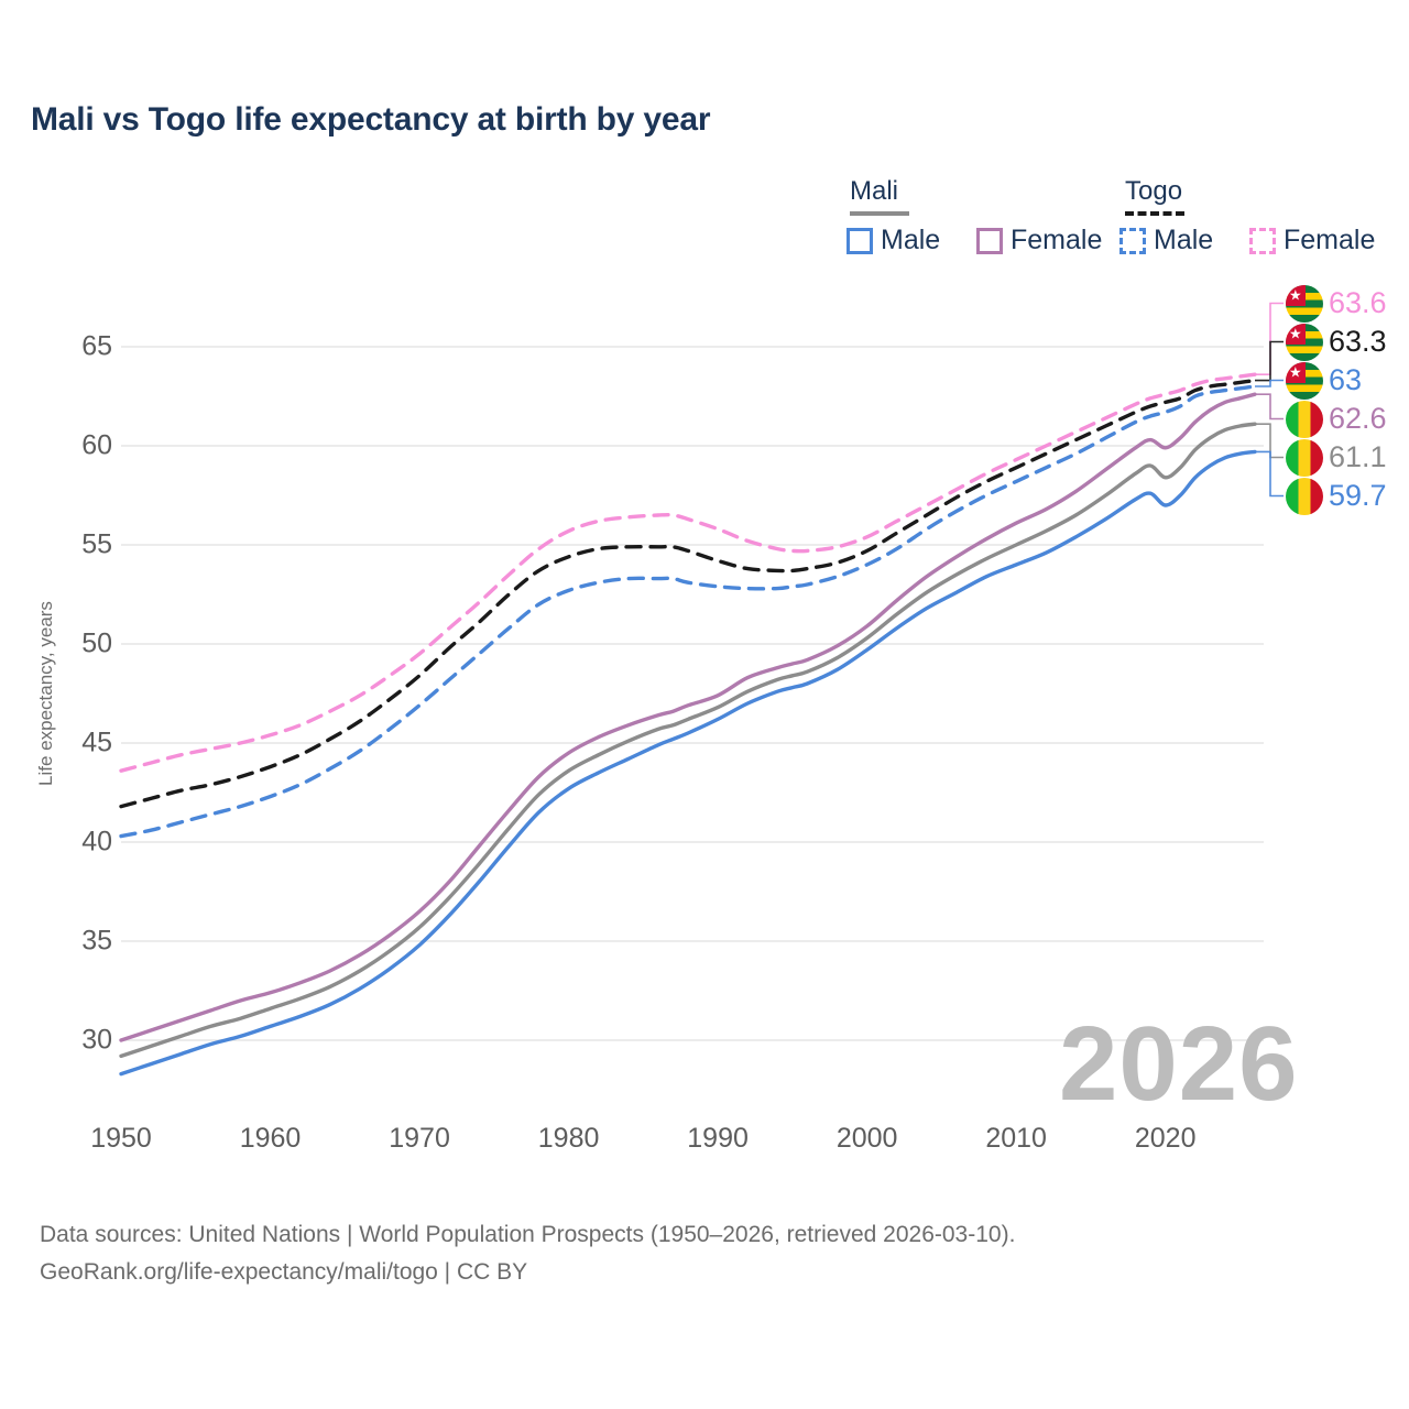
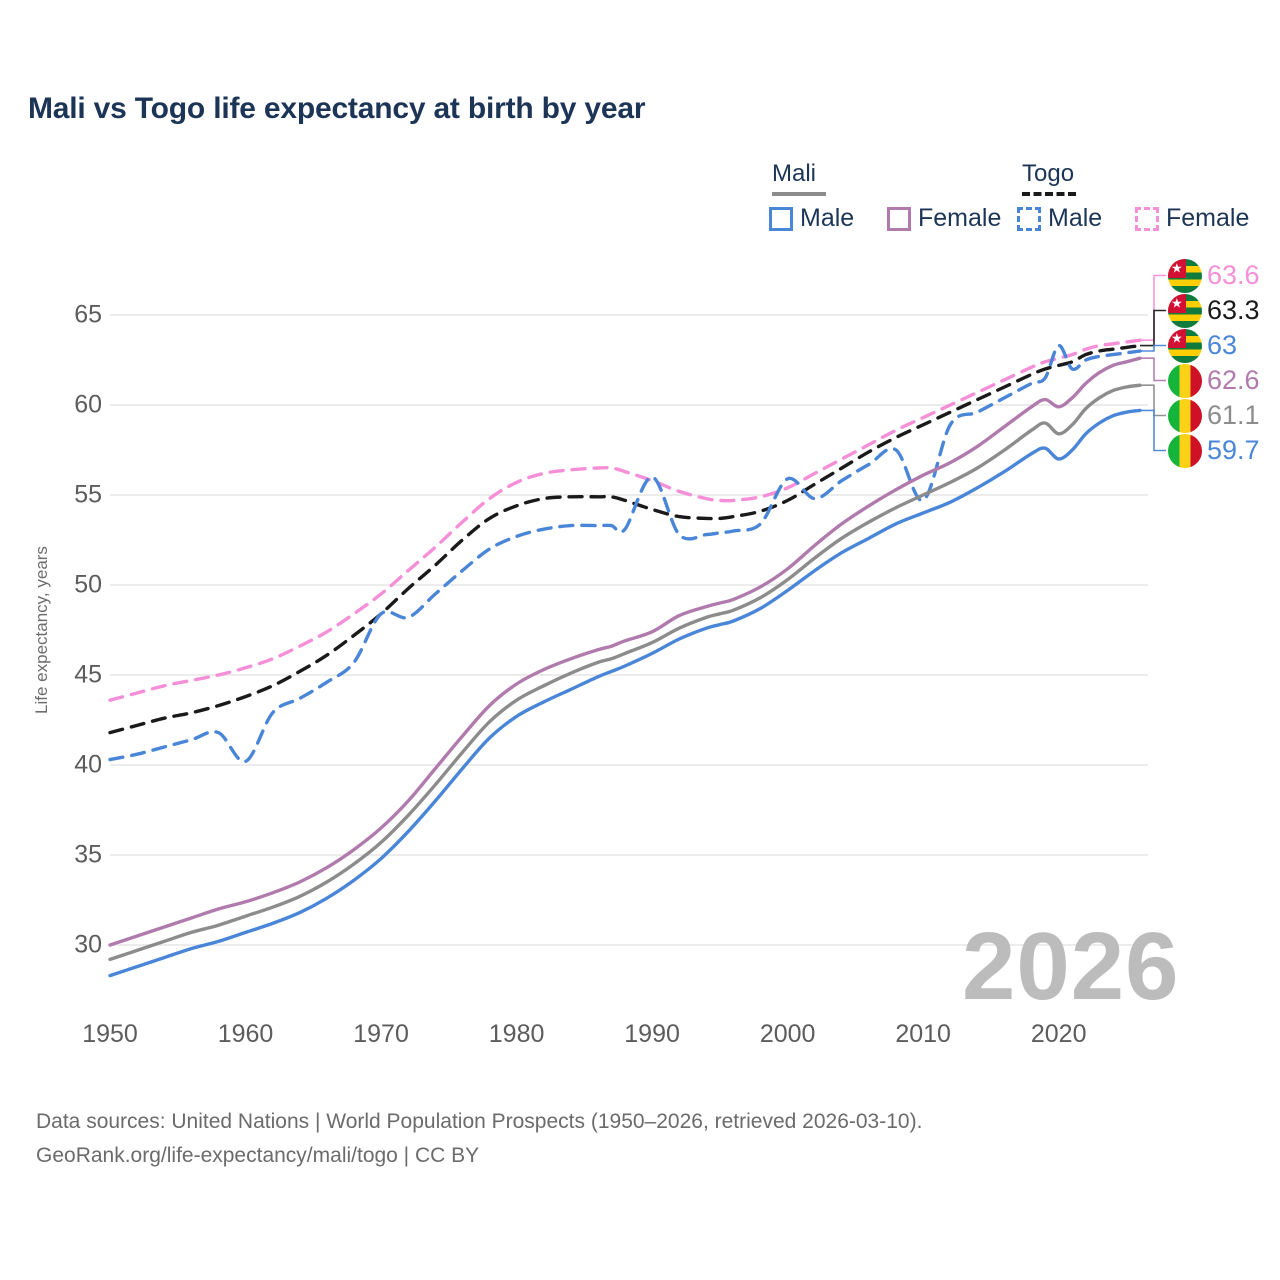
Togo Male/1960: 42.3 -> 40.2
Togo Male/1970: 46.9 -> 48.4
Togo Male/1990: 52.9 -> 56.0
Togo Male/2000: 54.0 -> 55.9
Togo Male/2010: 58.2 -> 54.7
Togo Male/2020: 61.7 -> 63.3
